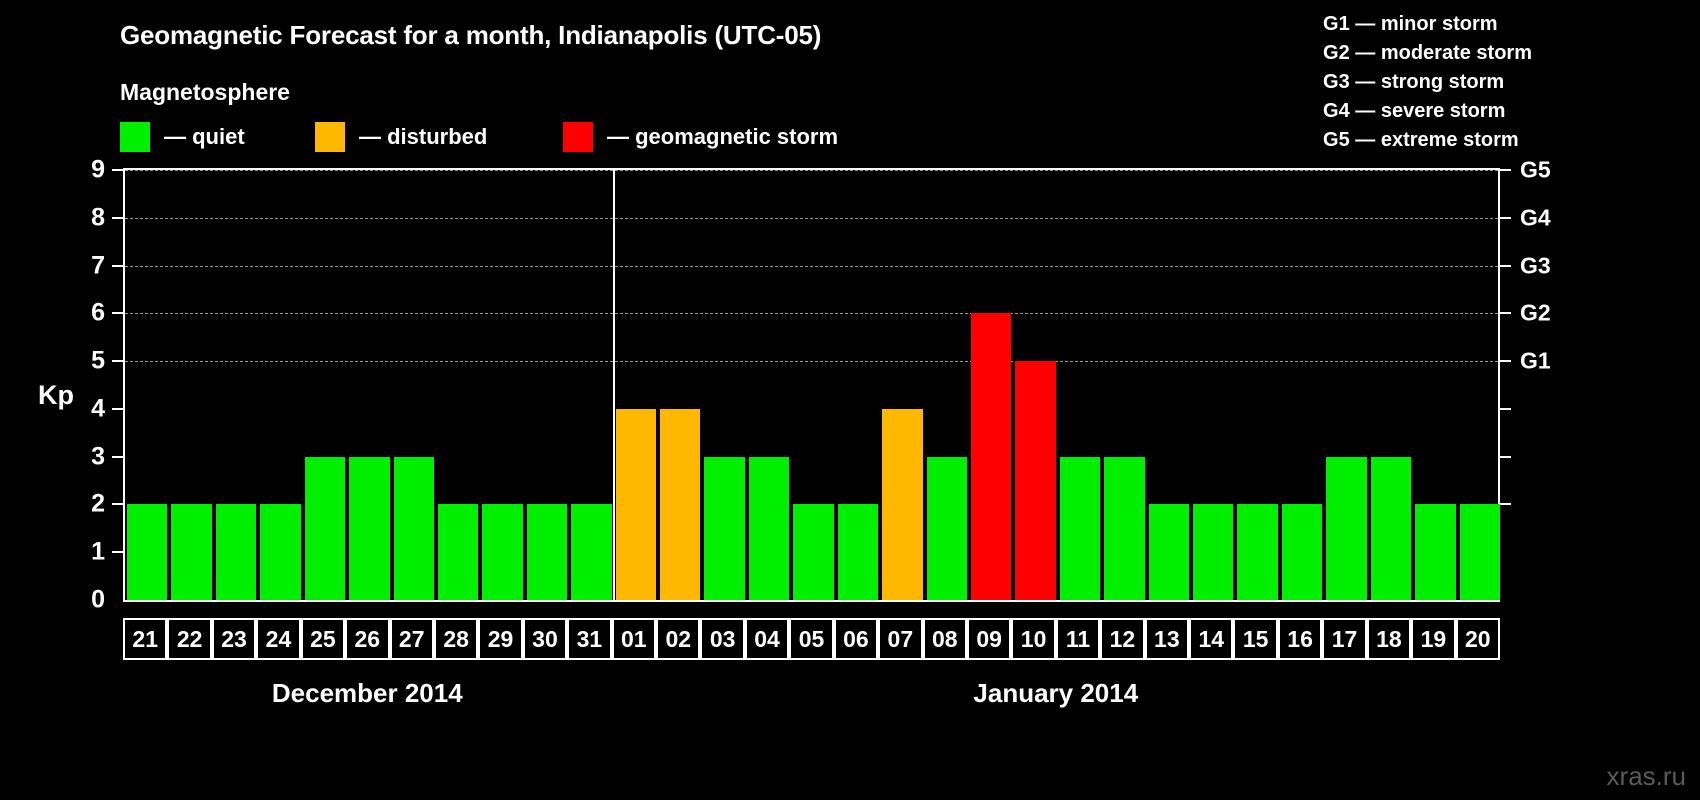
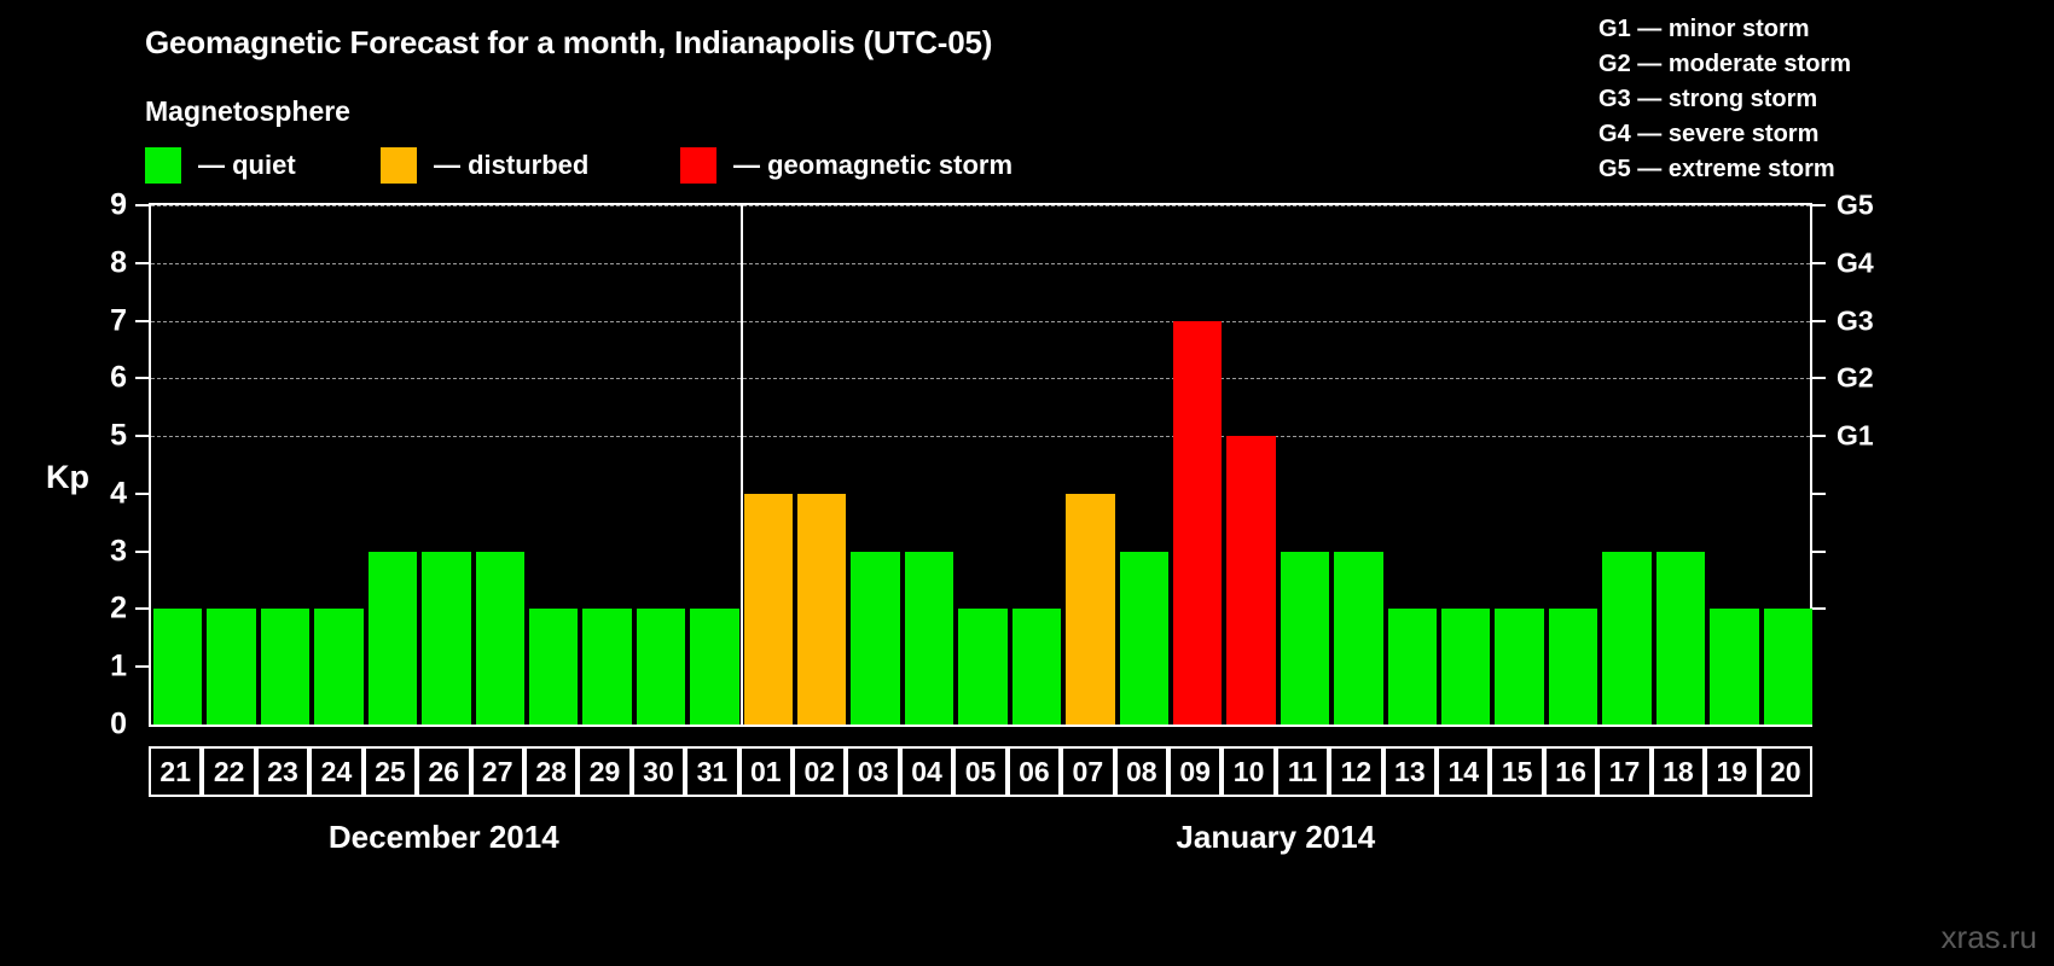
09: 6 -> 7
